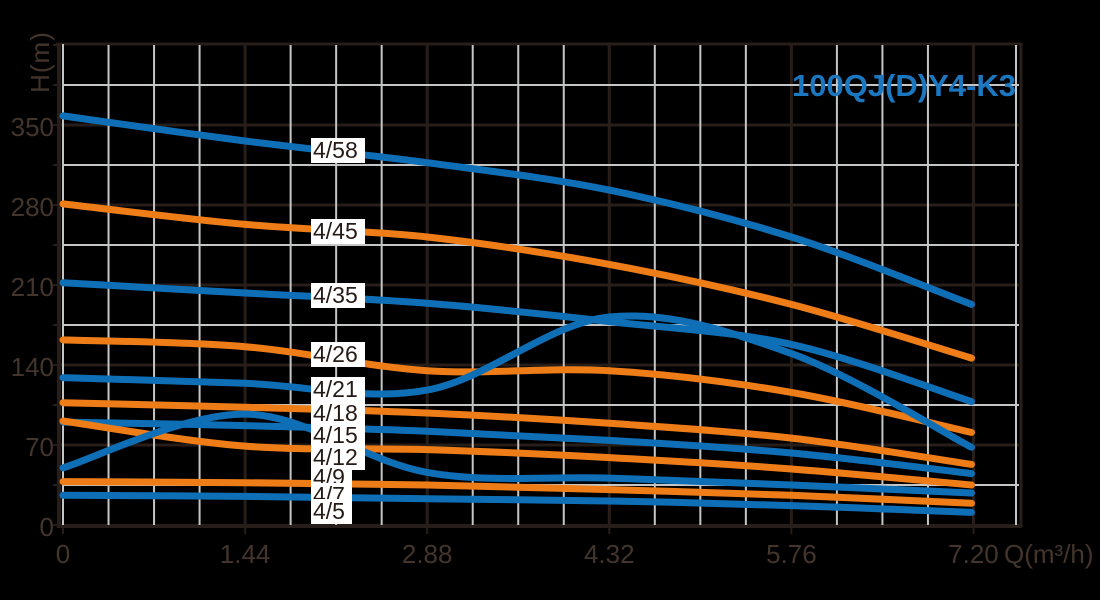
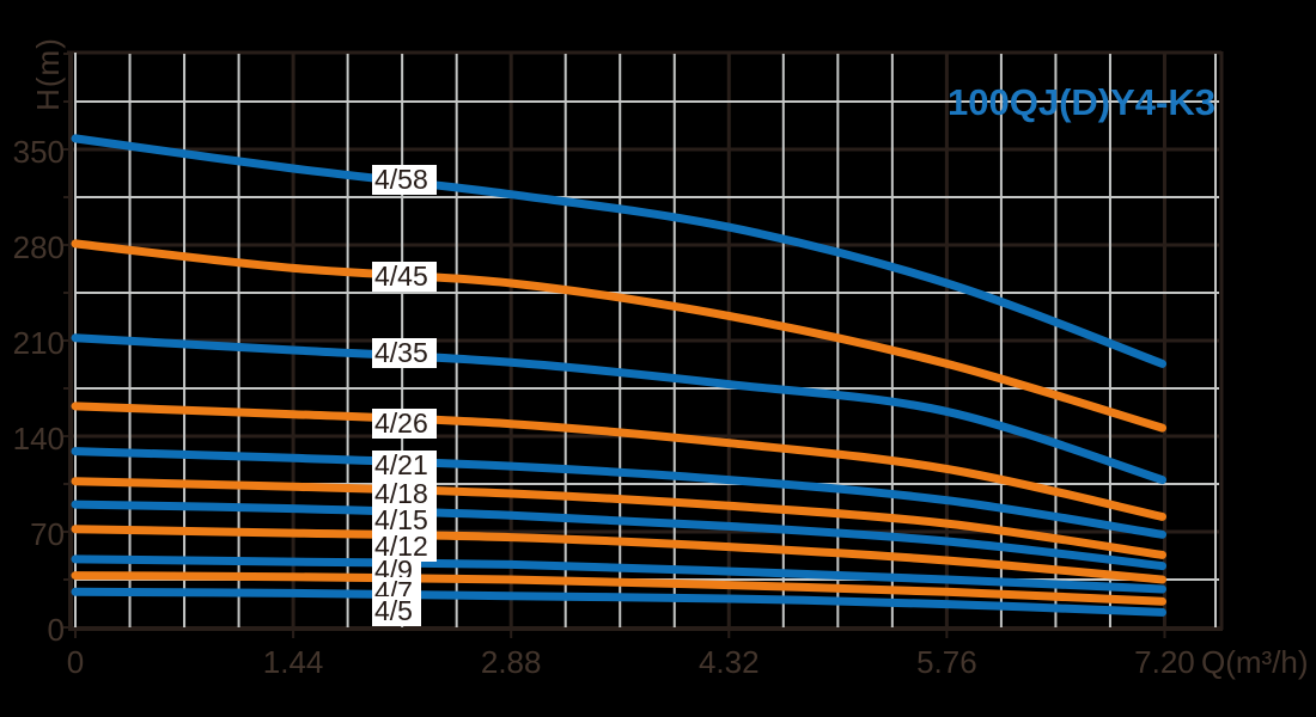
4/12/0: 91 -> 72
4/9/1.44: 97 -> 48
4/26/2.88: 135 -> 149
4/21/4.32: 182 -> 108
4/21/5.76: 150 -> 93
